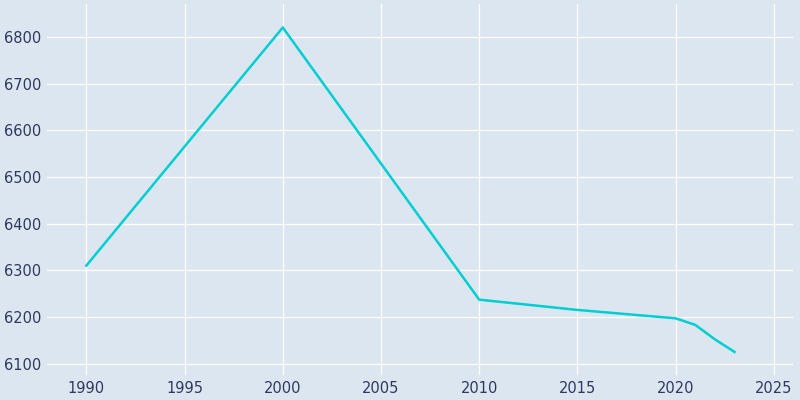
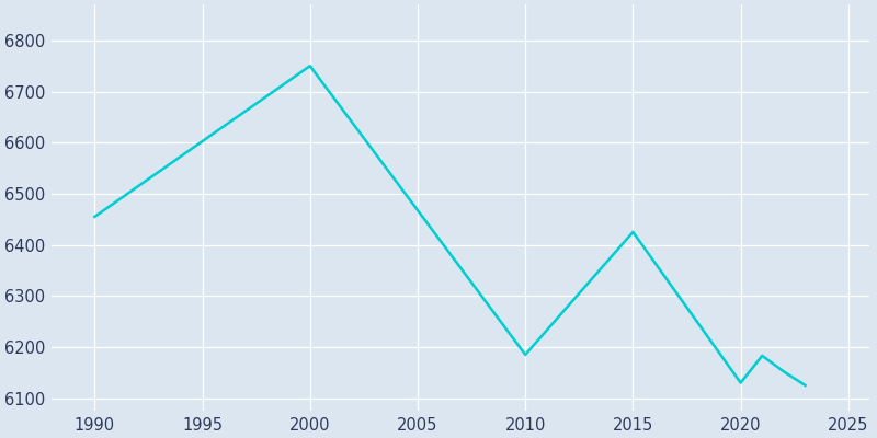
1990: 6310 -> 6455
2000: 6820 -> 6750
2010: 6237 -> 6185
2015: 6215 -> 6425
2020: 6197 -> 6130
